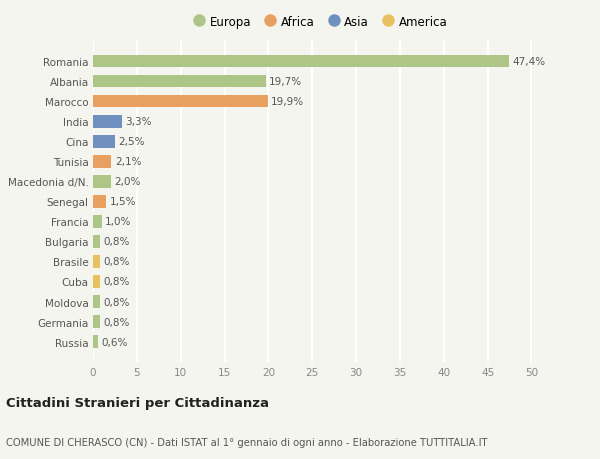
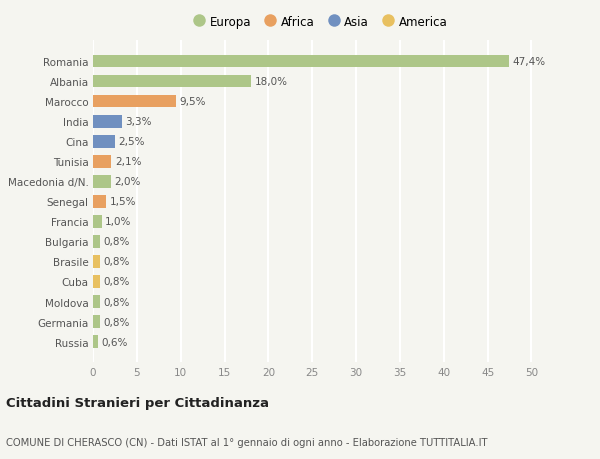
Albania: 19,7% -> 18,0%
Marocco: 19,9% -> 9,5%
